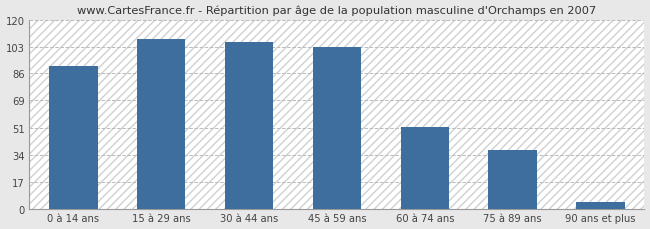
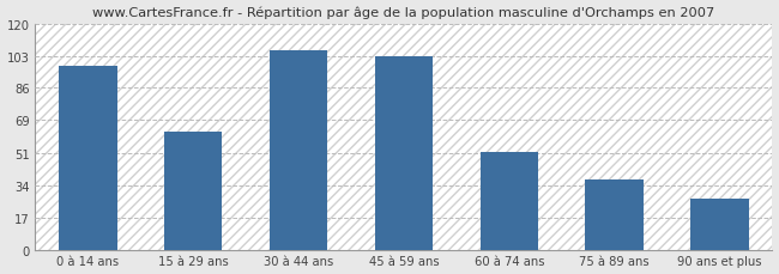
0 à 14 ans: 91 -> 98
15 à 29 ans: 108 -> 63
90 ans et plus: 4 -> 27
